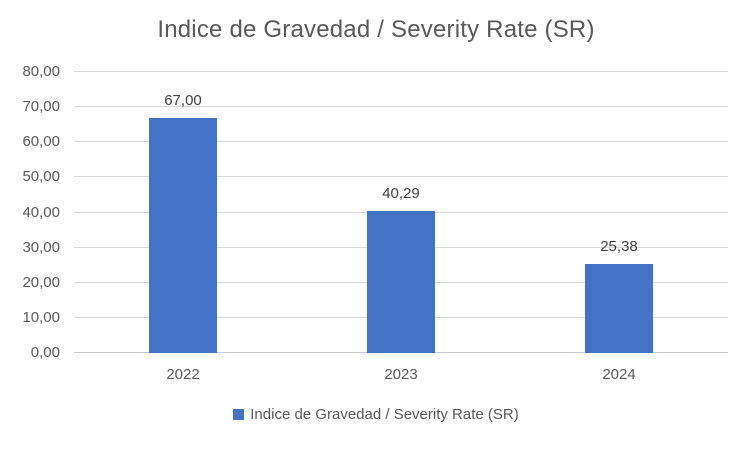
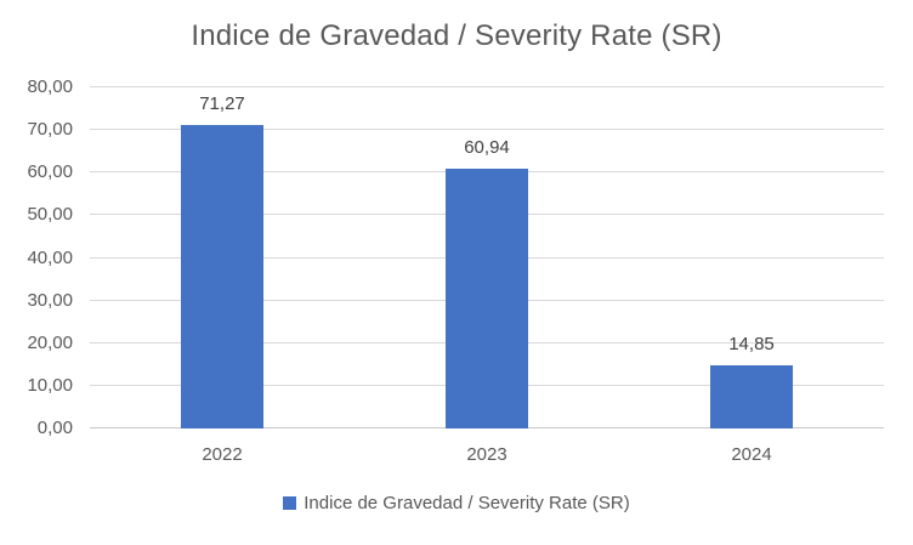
2022: 67,00 -> 71,27
2023: 40,29 -> 60,94
2024: 25,38 -> 14,85
